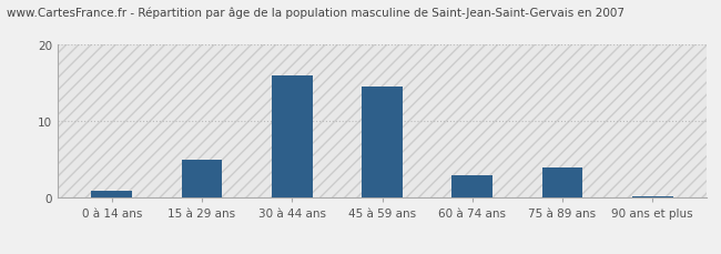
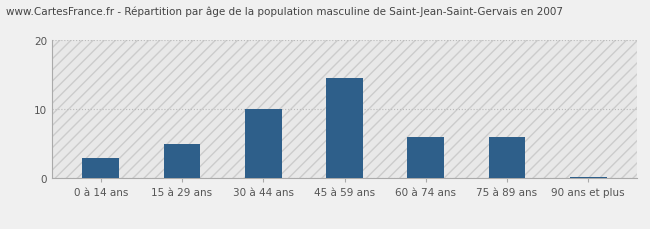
0 à 14 ans: 1.0 -> 3.0
30 à 44 ans: 16.0 -> 10.0
60 à 74 ans: 3.0 -> 6.0
75 à 89 ans: 4.0 -> 6.0
